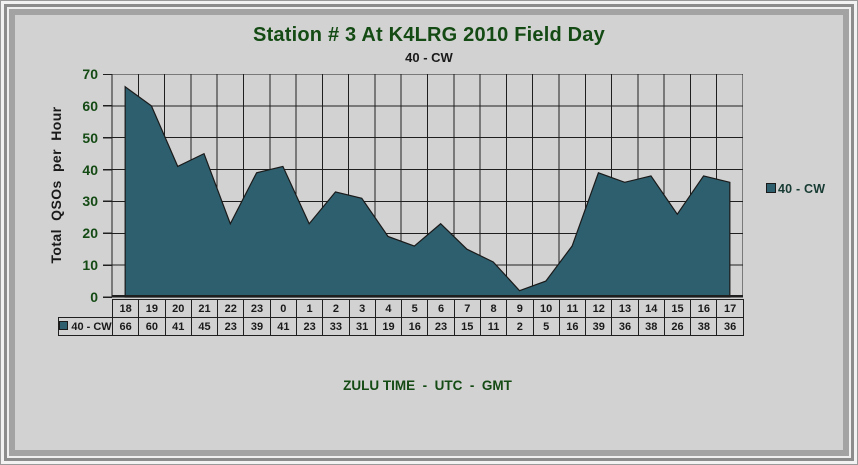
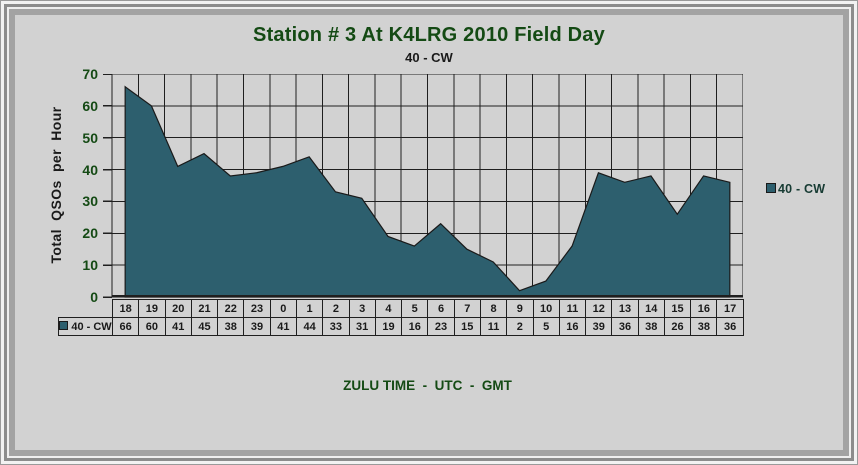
22: 23 -> 38
1: 23 -> 44
